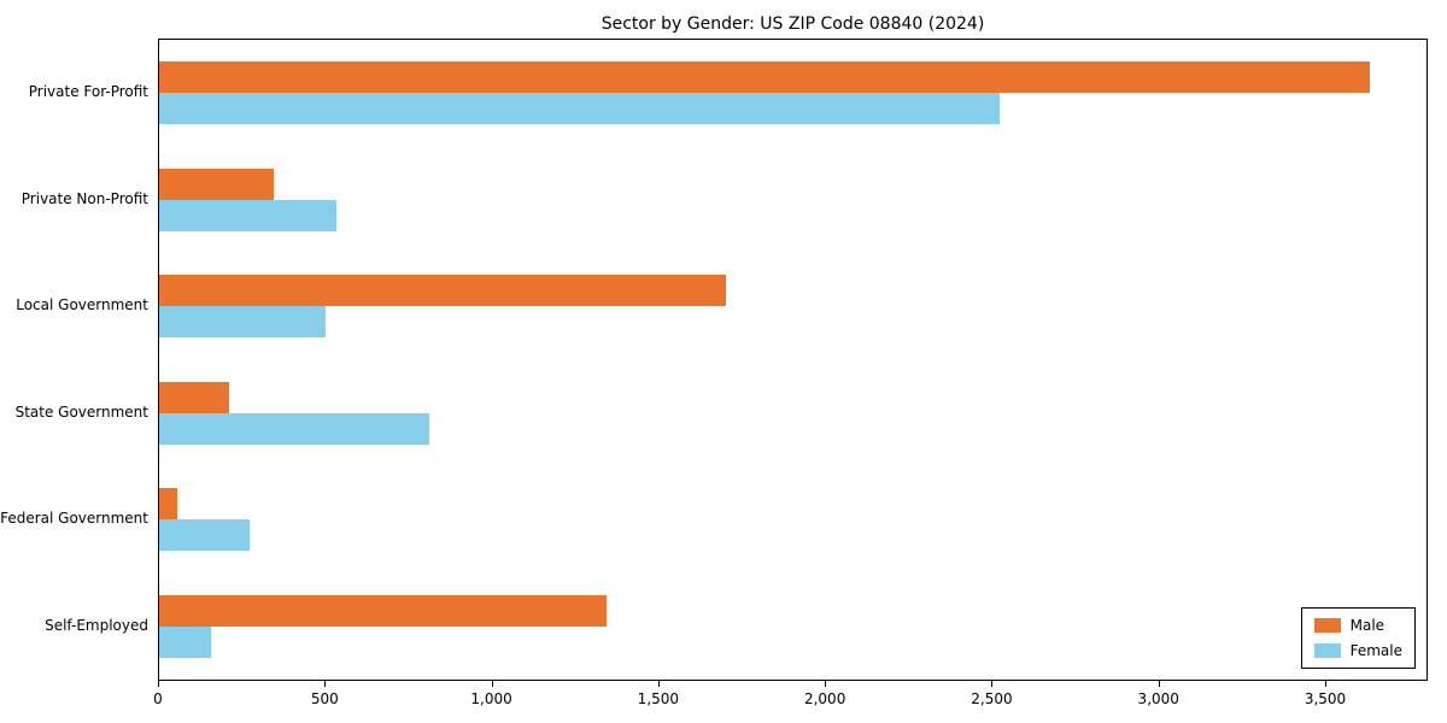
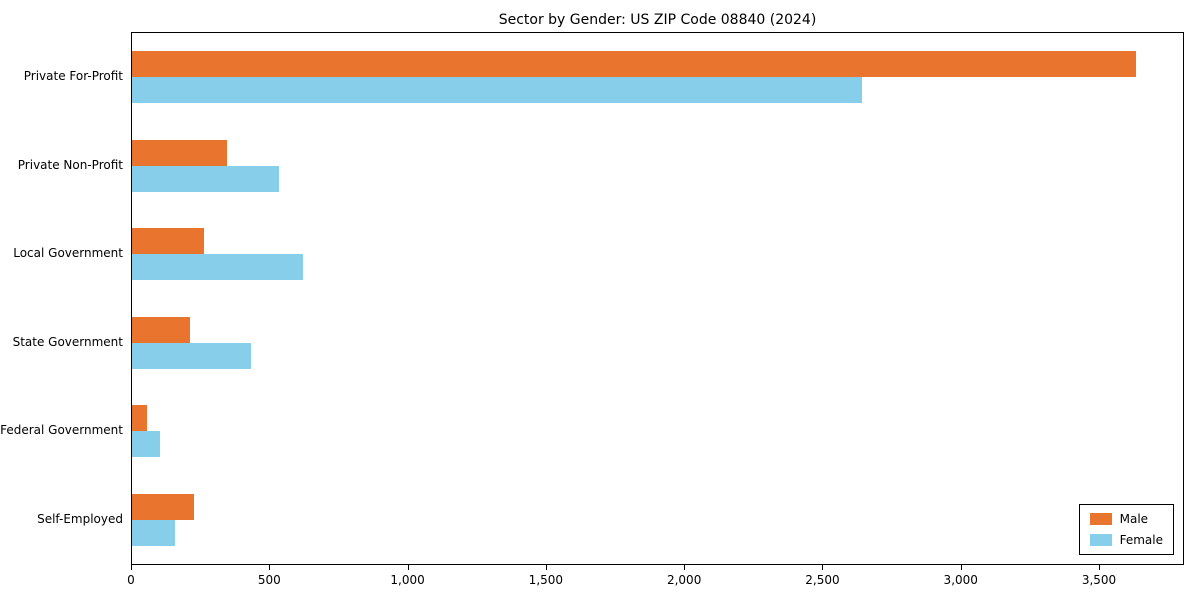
Female/Private For-Profit: 2520 -> 2640
Male/Local Government: 1700 -> 260
Female/Local Government: 500 -> 620
Female/State Government: 810 -> 430
Female/Federal Government: 270 -> 100
Male/Self-Employed: 1340 -> 220
